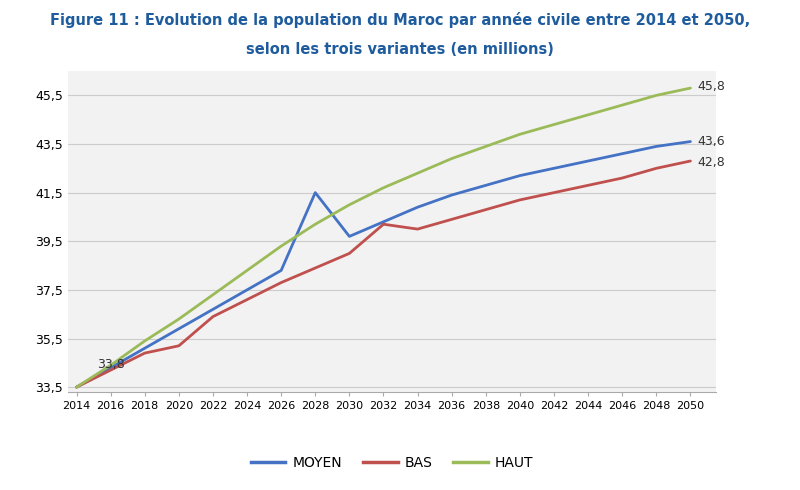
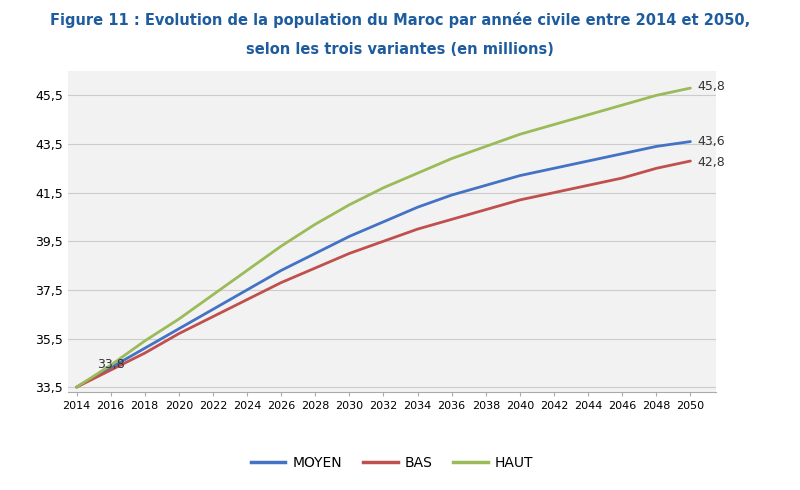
BAS/2020: 35,2 -> 35,7
MOYEN/2028: 41,5 -> 39,0
BAS/2032: 40,2 -> 39,5
